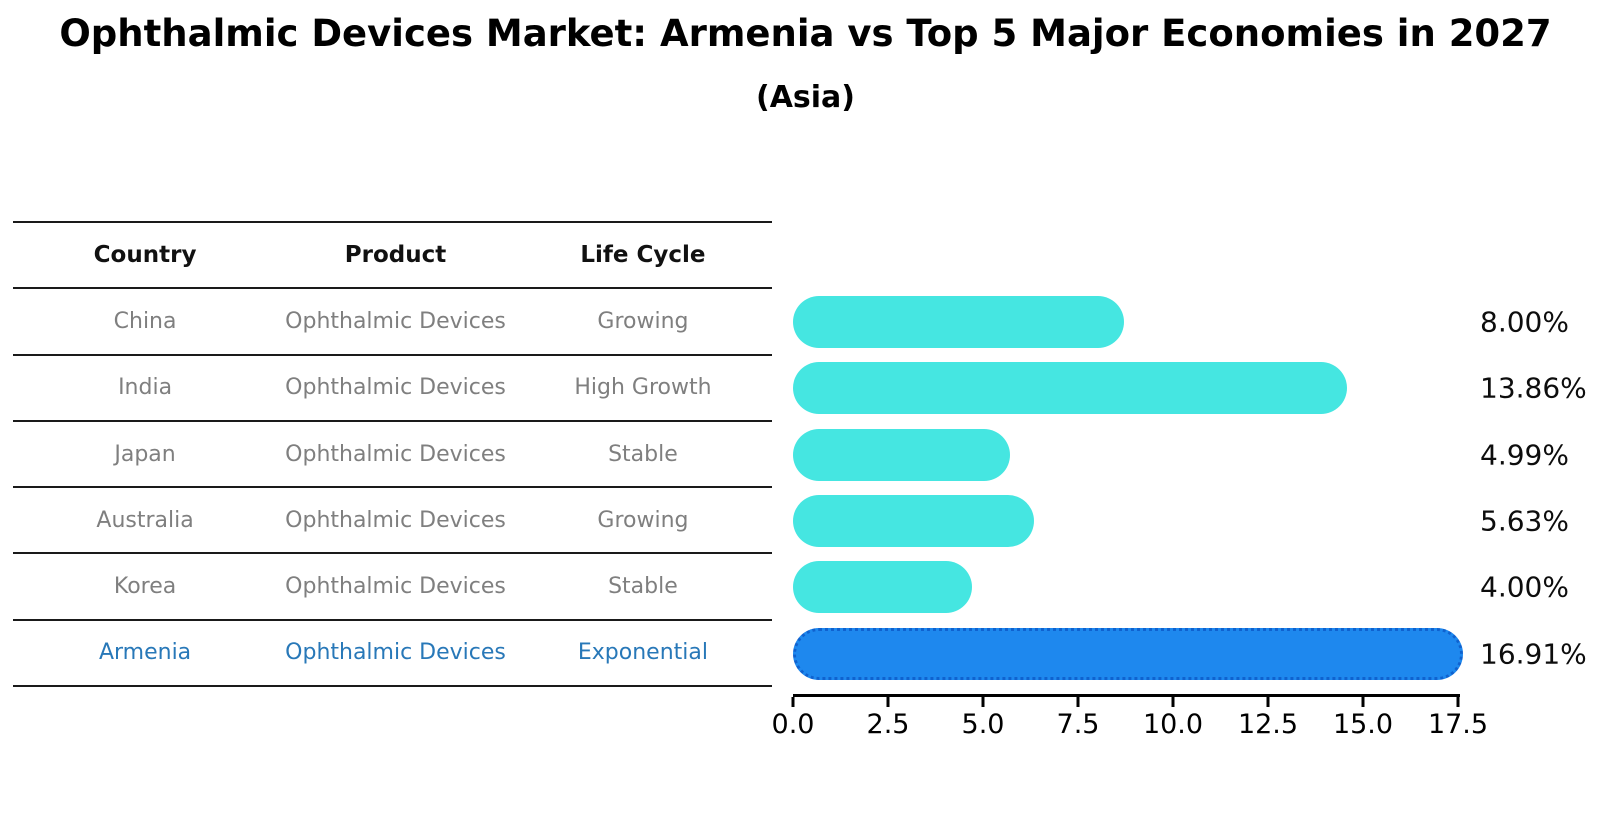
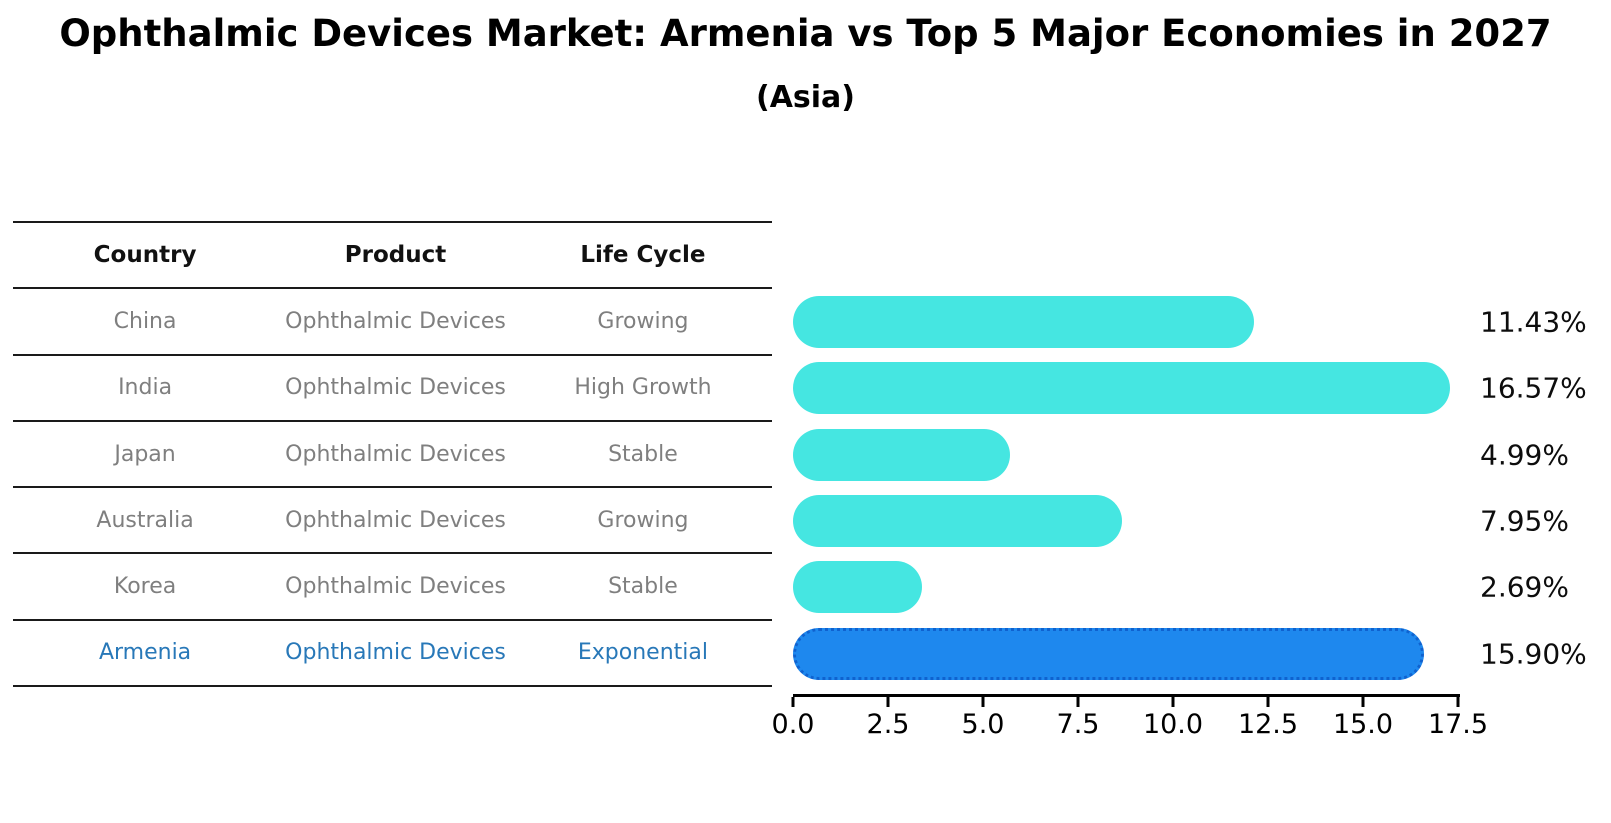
China: 8.00% -> 11.43%
India: 13.86% -> 16.57%
Australia: 5.63% -> 7.95%
Korea: 4.00% -> 2.69%
Armenia: 16.91% -> 15.90%
